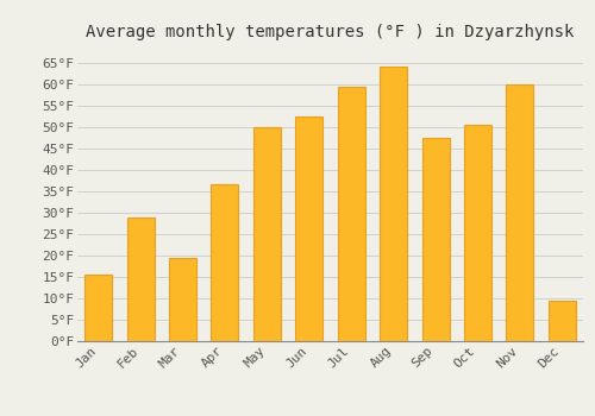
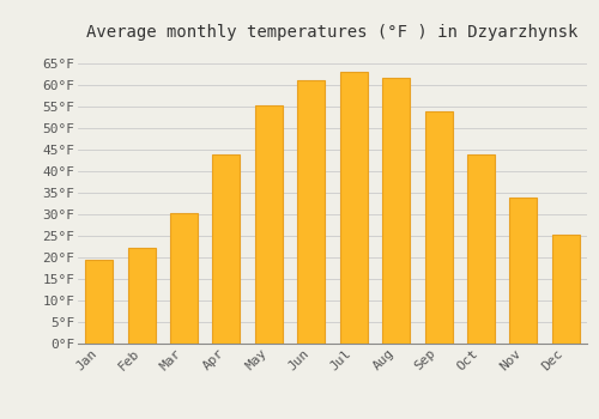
Jan: 15.5°F -> 19.4°F
Feb: 29.0°F -> 22.1°F
Mar: 19.5°F -> 30.2°F
Apr: 36.5°F -> 43.9°F
May: 50.0°F -> 55.2°F
Jun: 52.5°F -> 61.0°F
Jul: 59.5°F -> 63.1°F
Aug: 64.0°F -> 61.7°F
Sep: 47.5°F -> 53.8°F
Oct: 50.5°F -> 43.9°F
Nov: 60.0°F -> 33.8°F
Dec: 9.5°F -> 25.2°F
